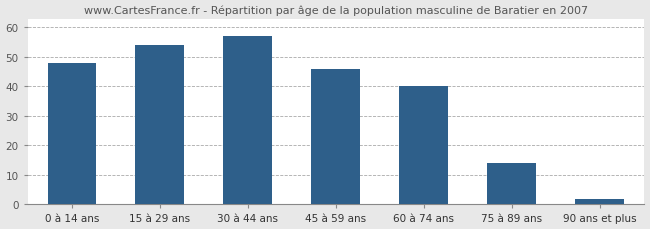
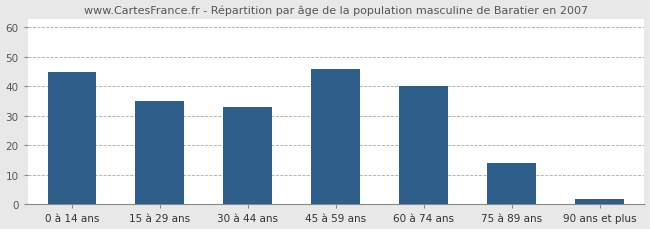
0 à 14 ans: 48 -> 45
15 à 29 ans: 54 -> 35
30 à 44 ans: 57 -> 33
